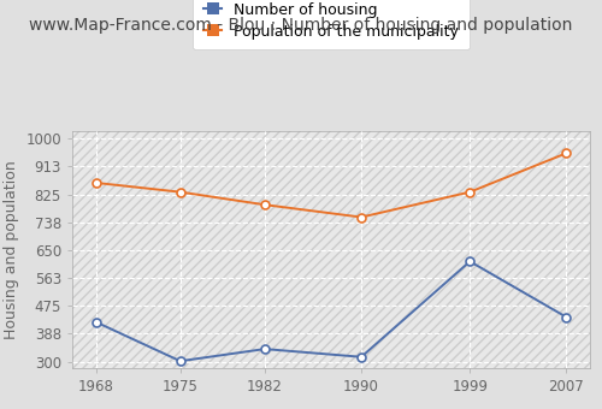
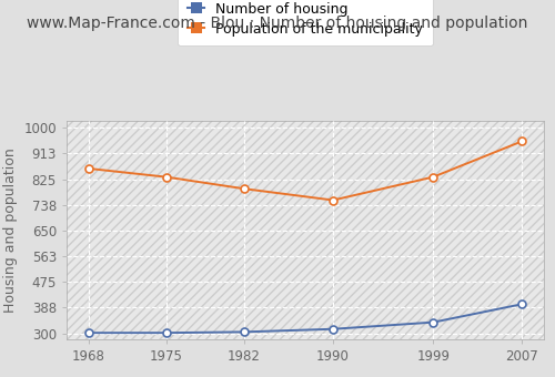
Number of housing/1968: 425 -> 302
Number of housing/1982: 340 -> 305
Number of housing/1999: 615 -> 338
Number of housing/2007: 440 -> 400
